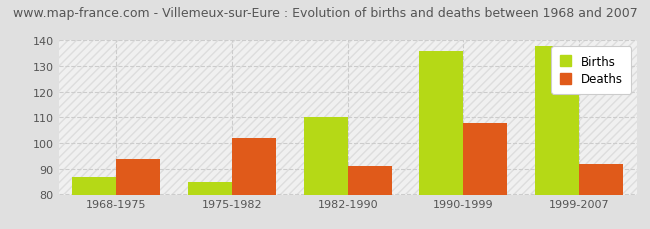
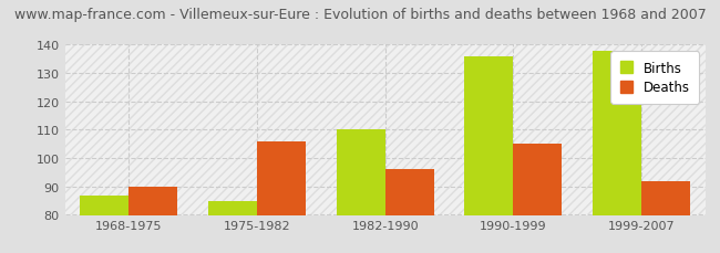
Deaths/1968-1975: 94 -> 90
Deaths/1975-1982: 102 -> 106
Deaths/1982-1990: 91 -> 96
Deaths/1990-1999: 108 -> 105
